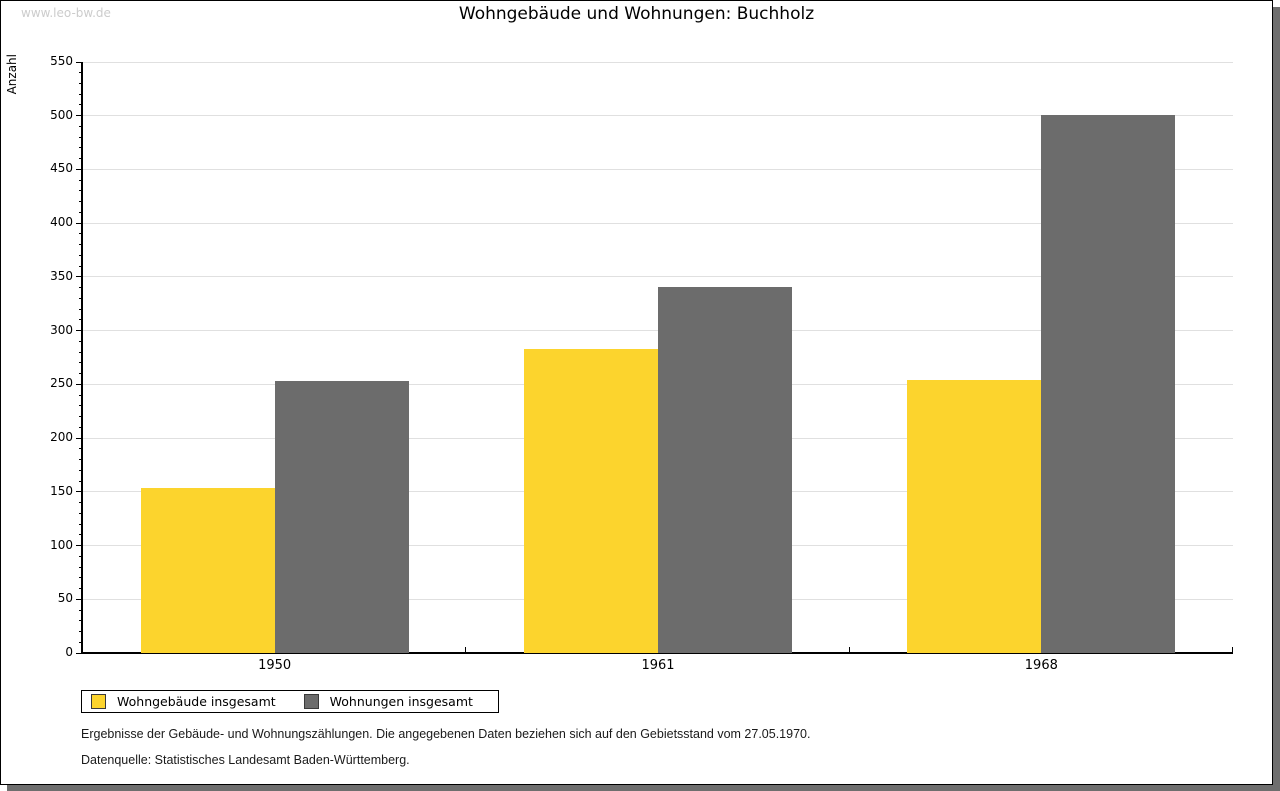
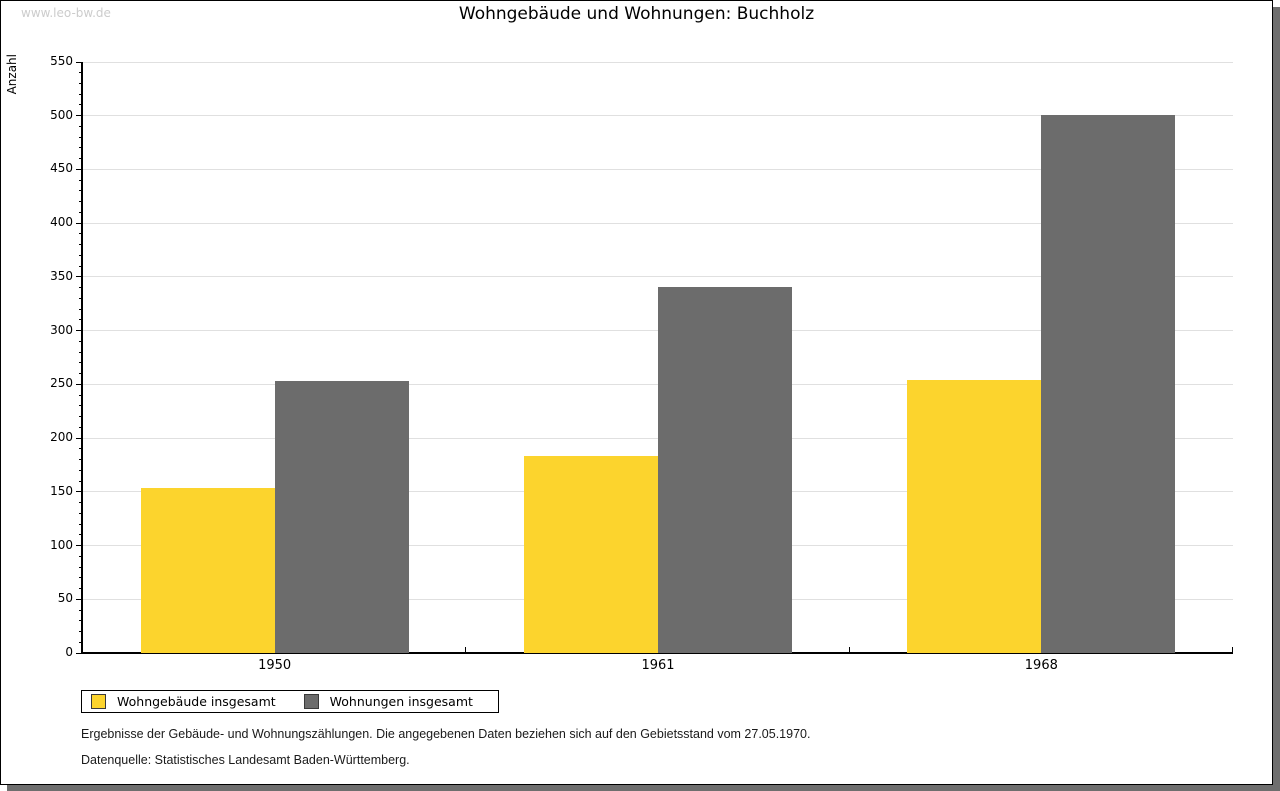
Wohngebäude insgesamt/1961: 283 -> 183
